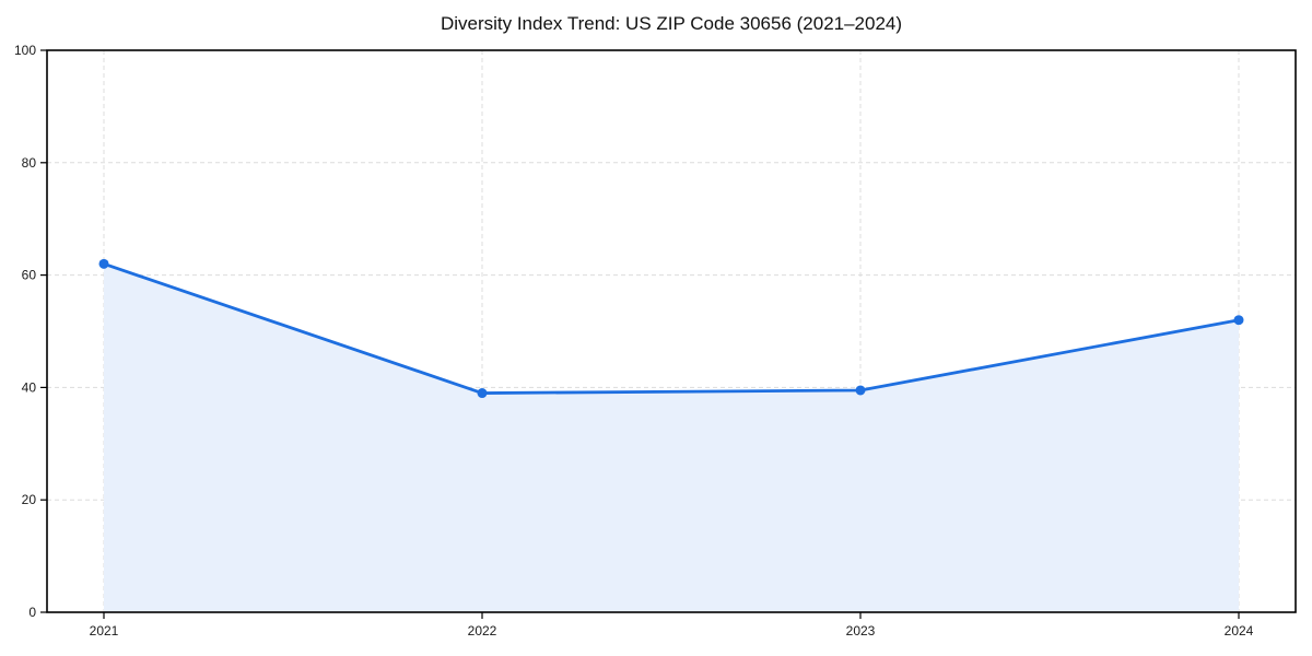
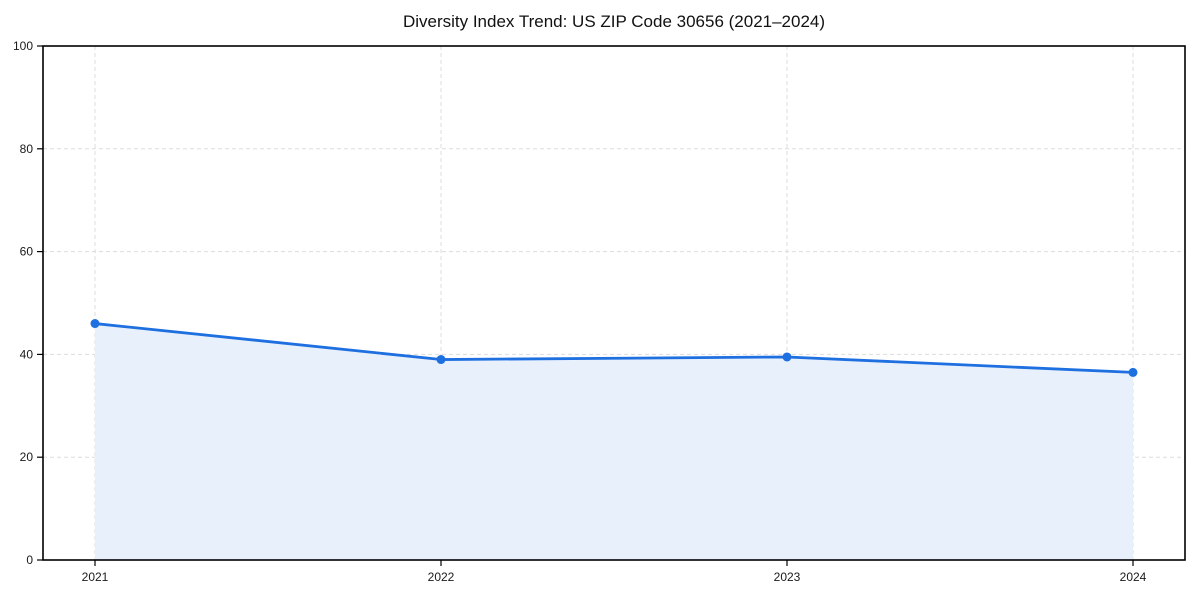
2021: 62 -> 46
2024: 52 -> 36
